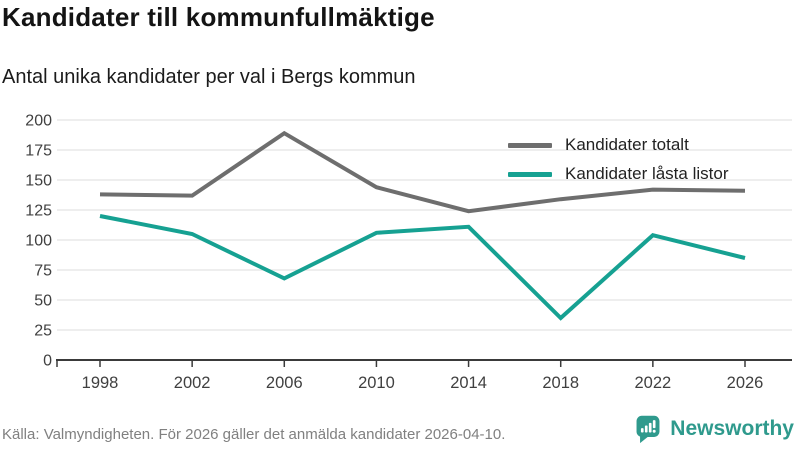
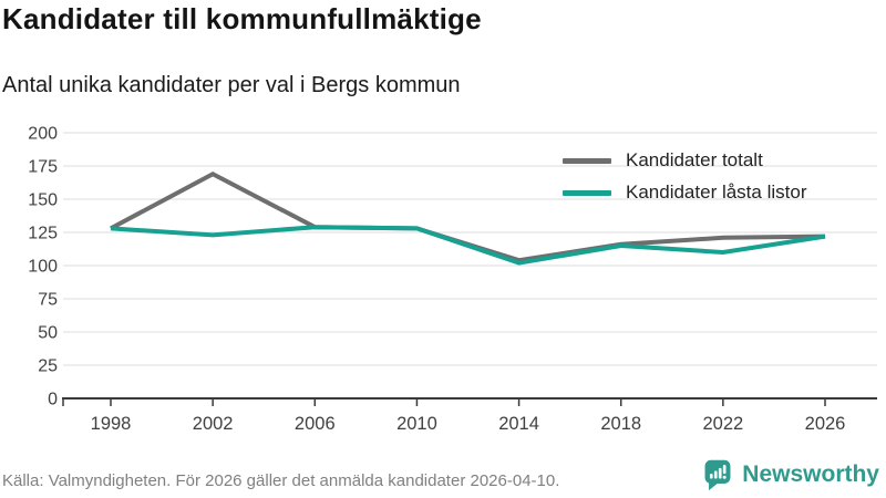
Kandidater totalt/1998: 138 -> 128
Kandidater låsta listor/1998: 120 -> 128
Kandidater totalt/2002: 137 -> 169
Kandidater låsta listor/2002: 105 -> 123
Kandidater totalt/2006: 189 -> 129
Kandidater låsta listor/2006: 68 -> 129
Kandidater totalt/2010: 144 -> 128
Kandidater låsta listor/2010: 106 -> 128
Kandidater totalt/2014: 124 -> 104
Kandidater låsta listor/2014: 111 -> 102
Kandidater totalt/2018: 134 -> 116
Kandidater låsta listor/2018: 35 -> 115
Kandidater totalt/2022: 142 -> 121
Kandidater låsta listor/2022: 104 -> 110
Kandidater totalt/2026: 141 -> 122
Kandidater låsta listor/2026: 85 -> 122
